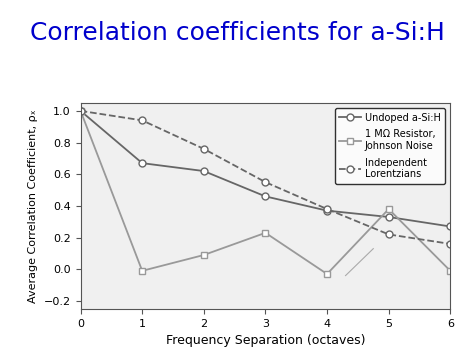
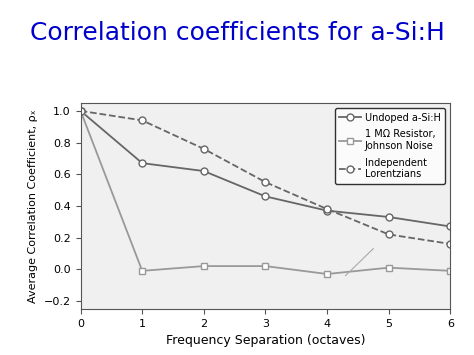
1 MΩ Resistor, Johnson Noise/2: 0.09 -> 0.02
1 MΩ Resistor, Johnson Noise/3: 0.23 -> 0.02
1 MΩ Resistor, Johnson Noise/5: 0.38 -> 0.01
